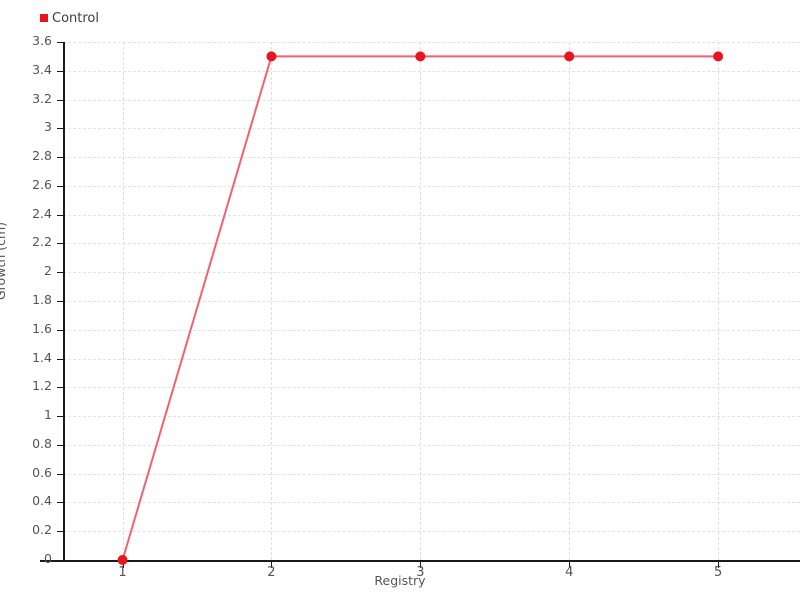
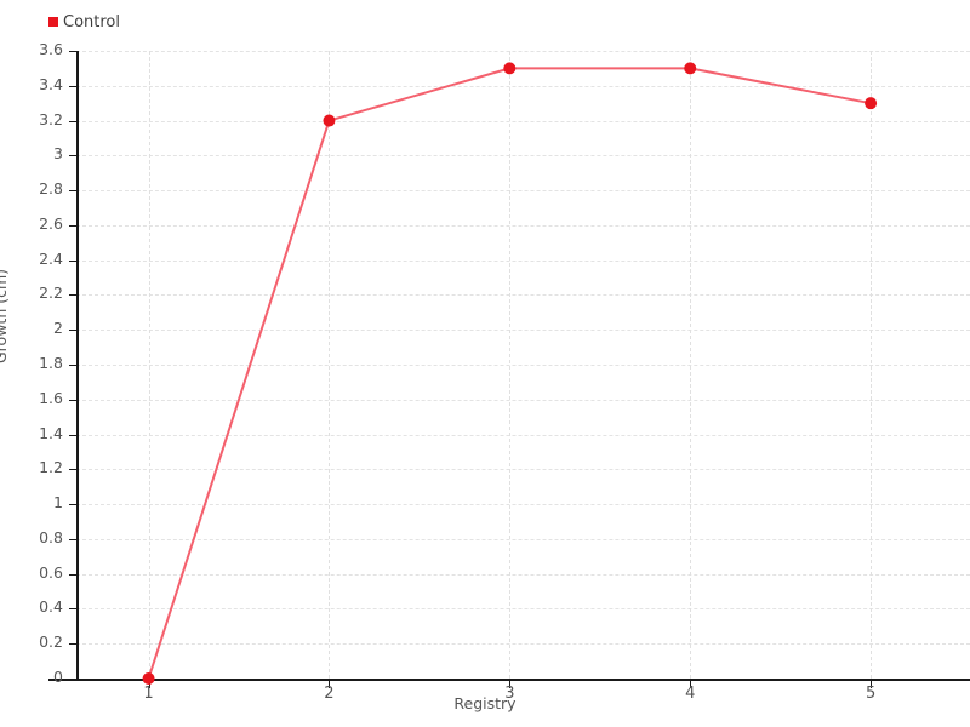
2: 3.5 -> 3.2
5: 3.5 -> 3.3
